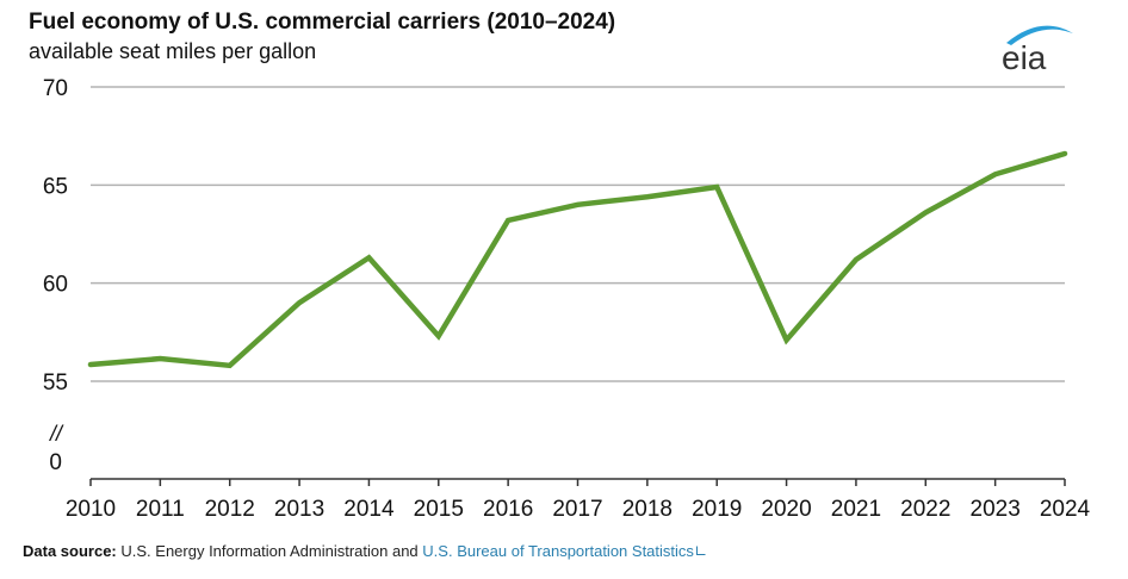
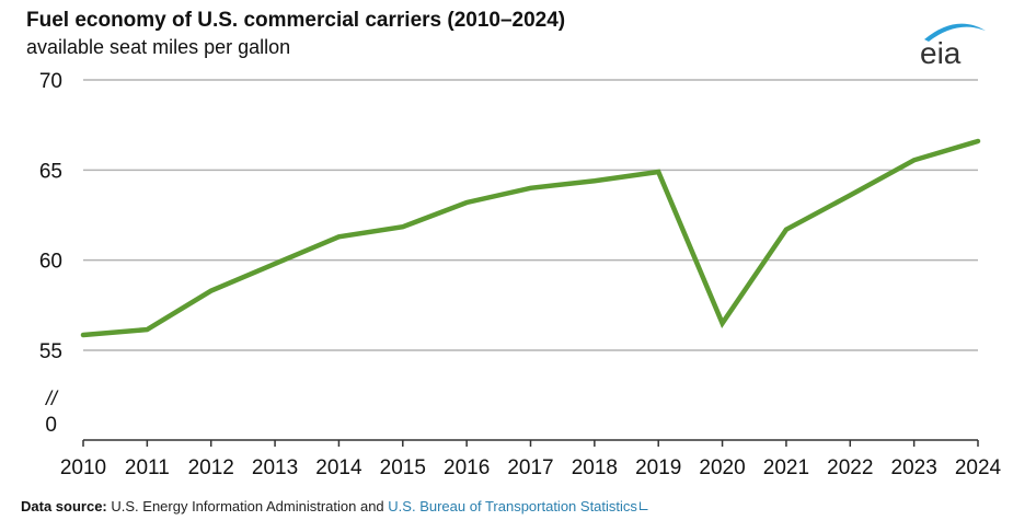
2012: 55.8 -> 58.3
2013: 59.0 -> 59.8
2015: 57.3 -> 61.9
2020: 57.1 -> 56.5
2021: 61.2 -> 61.7
